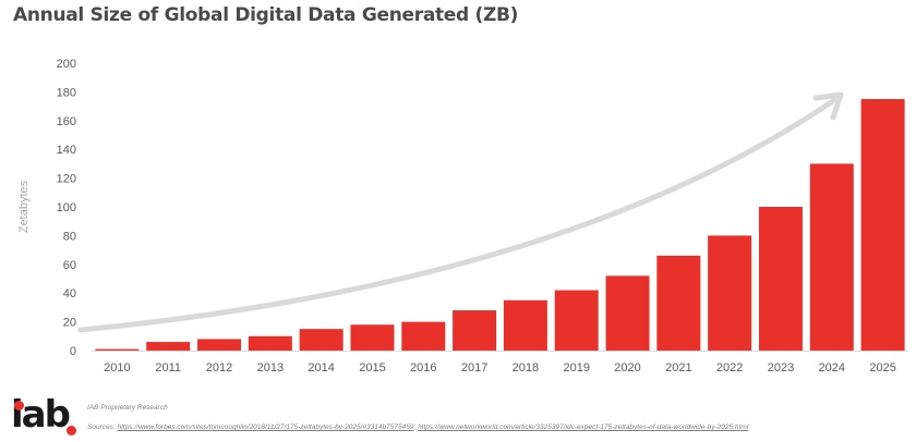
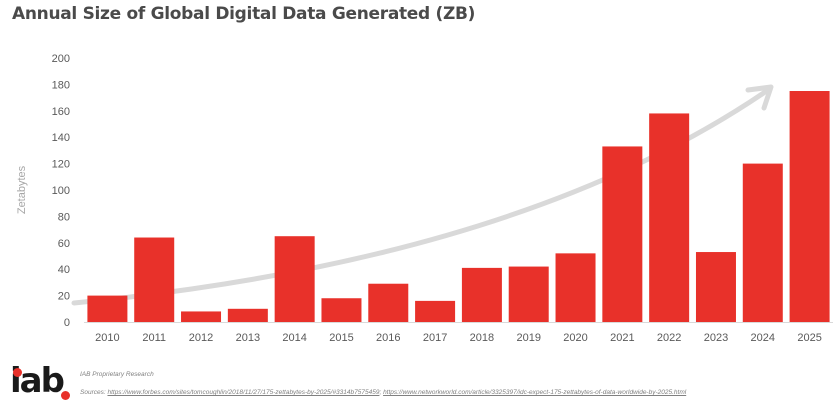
2010: 1 -> 20
2011: 6 -> 64
2014: 15 -> 65
2016: 20 -> 29
2017: 28 -> 16
2018: 35 -> 41
2021: 66 -> 133
2022: 80 -> 158
2023: 100 -> 53
2024: 130 -> 120
